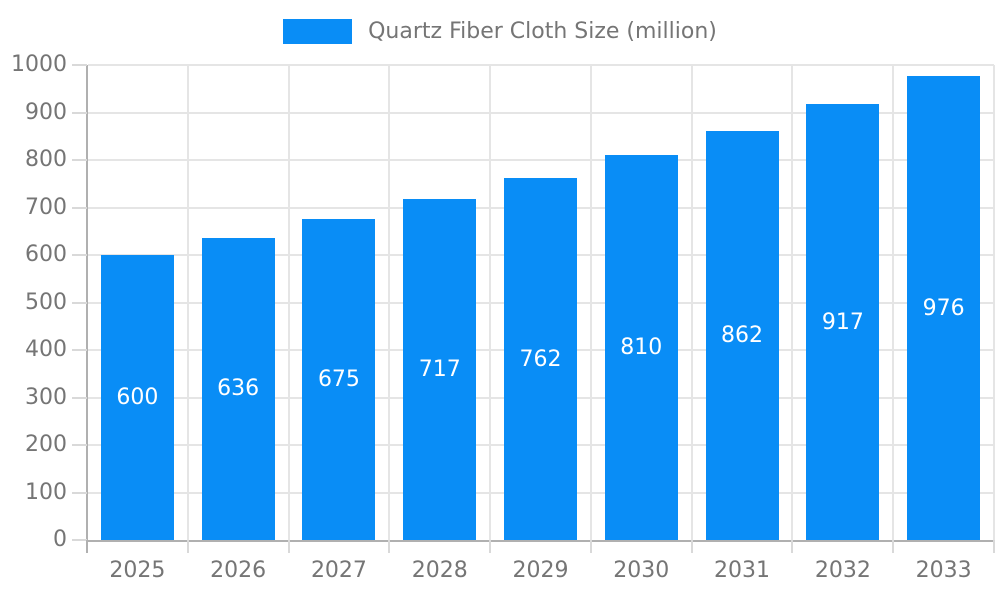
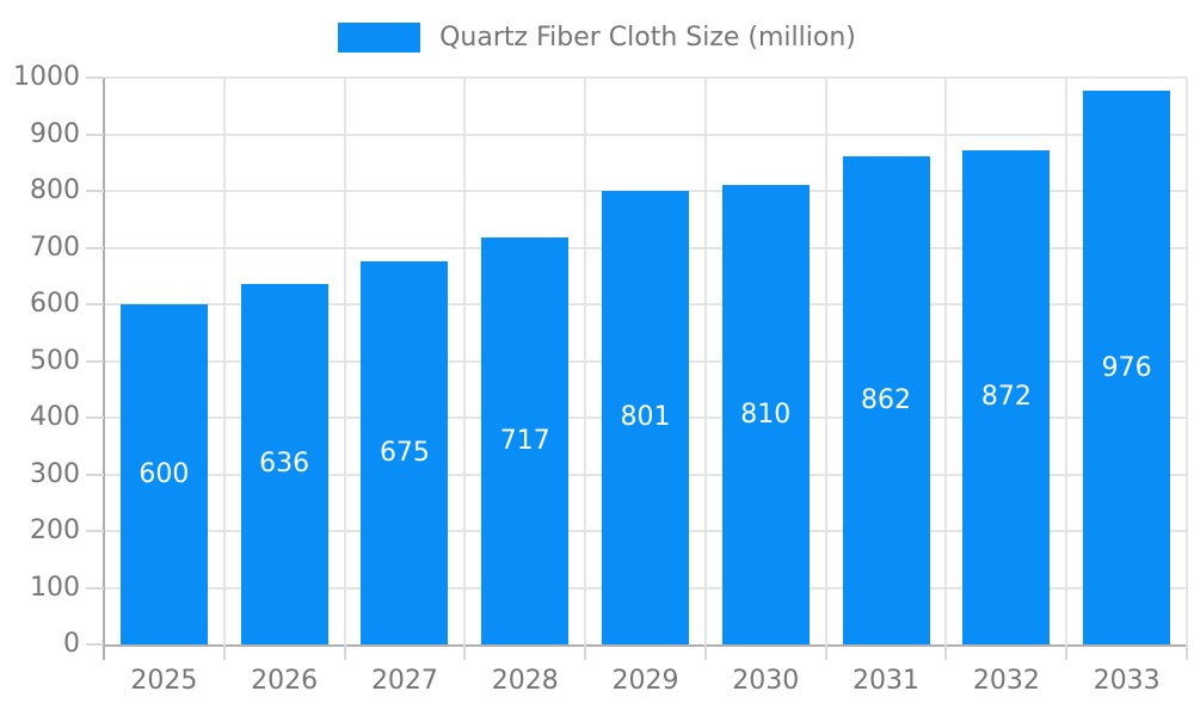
2029: 762 -> 801
2032: 917 -> 872
